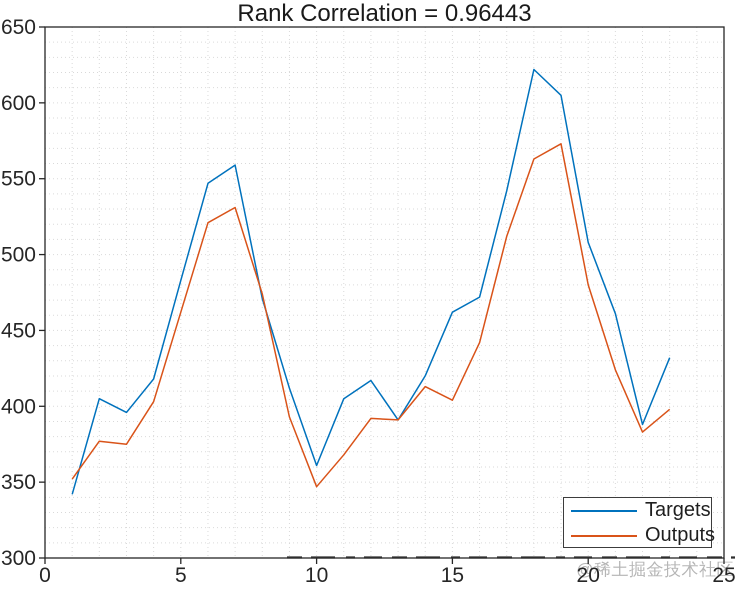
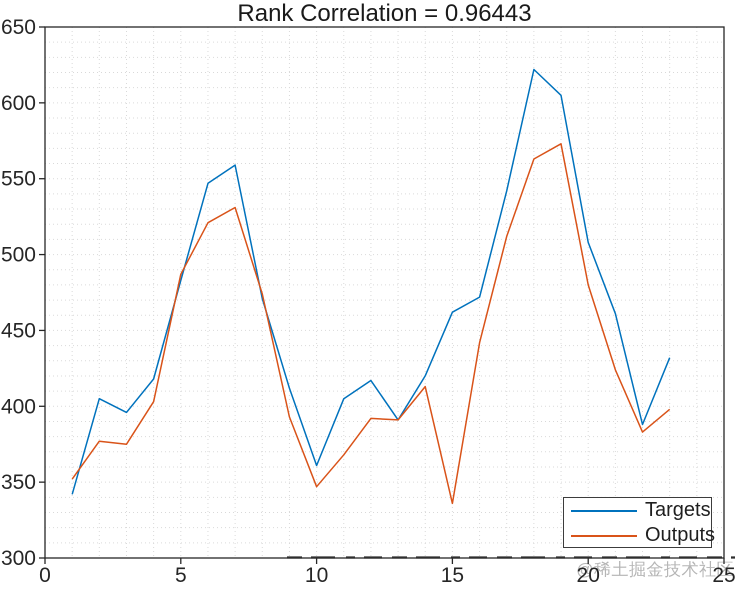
Outputs/5: 462 -> 487
Outputs/15: 404 -> 336
